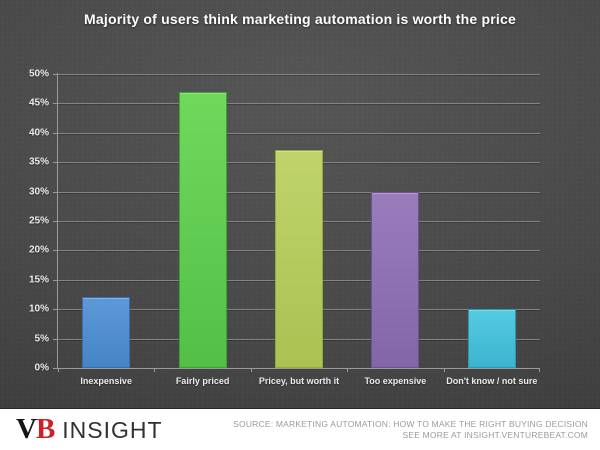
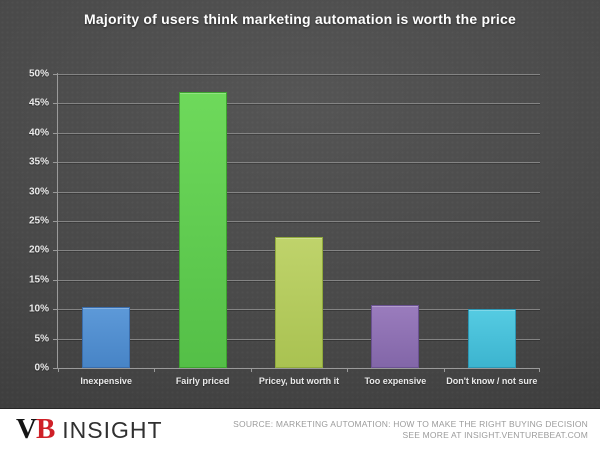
Inexpensive: 12% -> 10%
Pricey, but worth it: 37% -> 22%
Too expensive: 30% -> 11%
